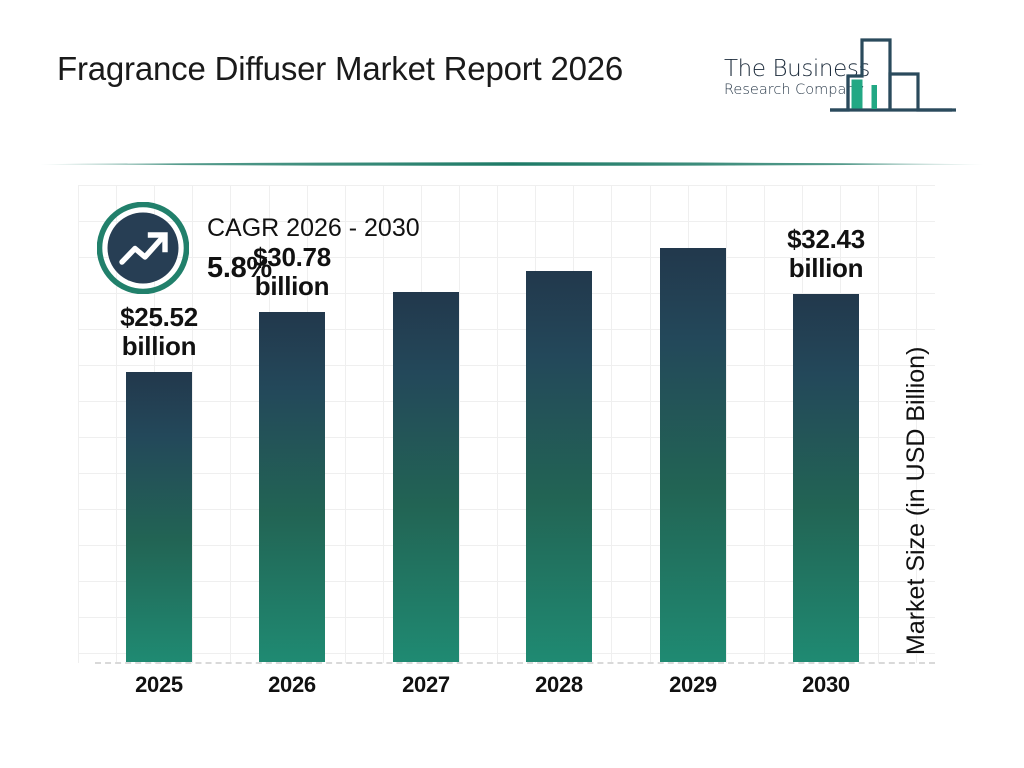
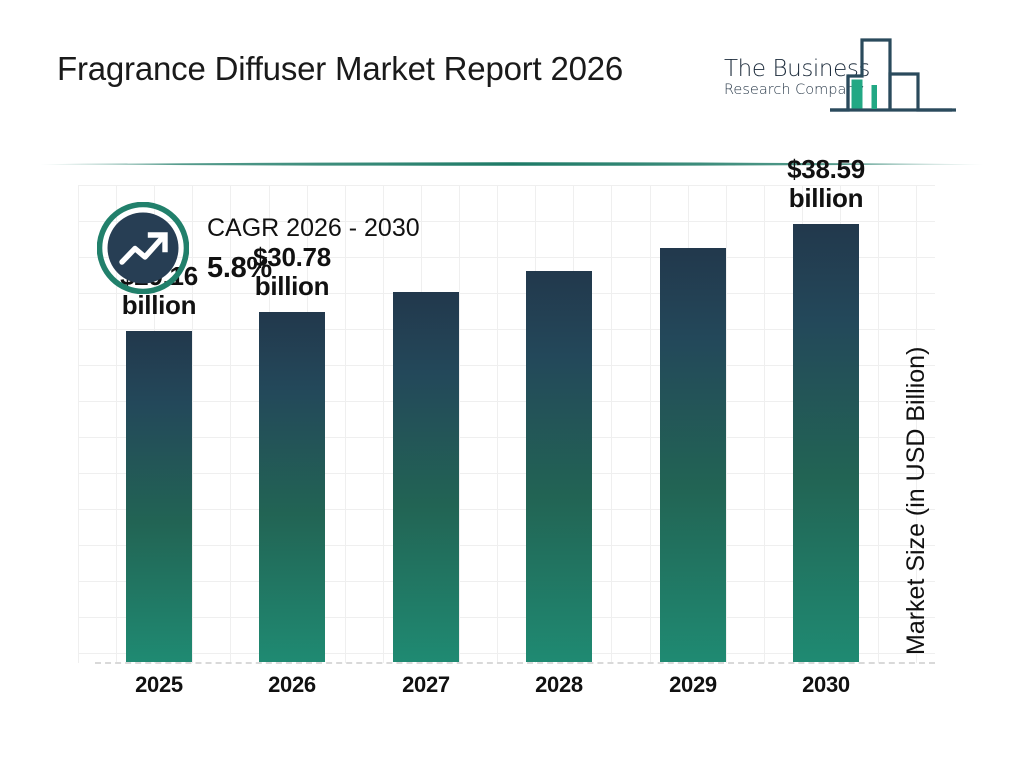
2025: $25.52 -> $29.16
2030: $32.43 -> $38.59
